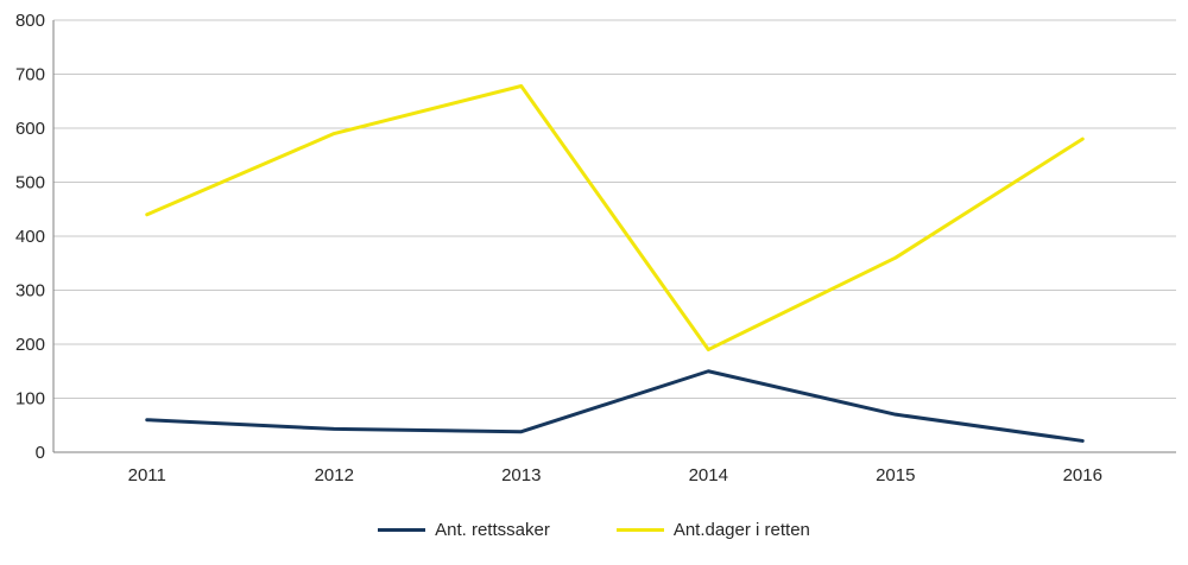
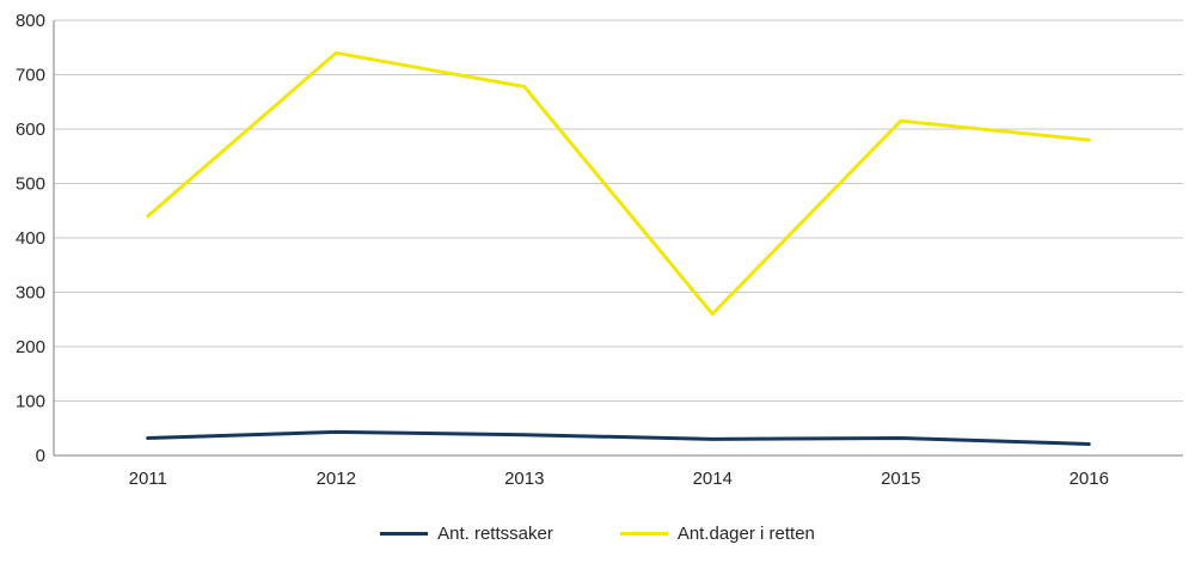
Ant. rettssaker/2011: 60 -> 30
Ant.dager i retten/2012: 590 -> 740
Ant. rettssaker/2014: 150 -> 30
Ant.dager i retten/2014: 190 -> 260
Ant. rettssaker/2015: 70 -> 30
Ant.dager i retten/2015: 360 -> 620
